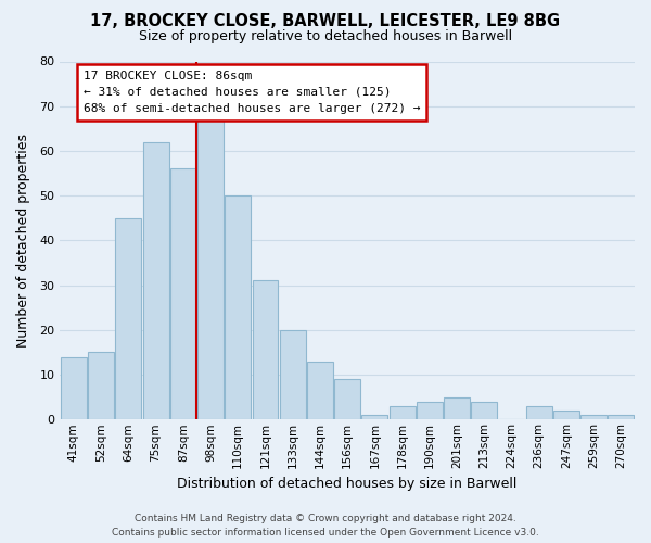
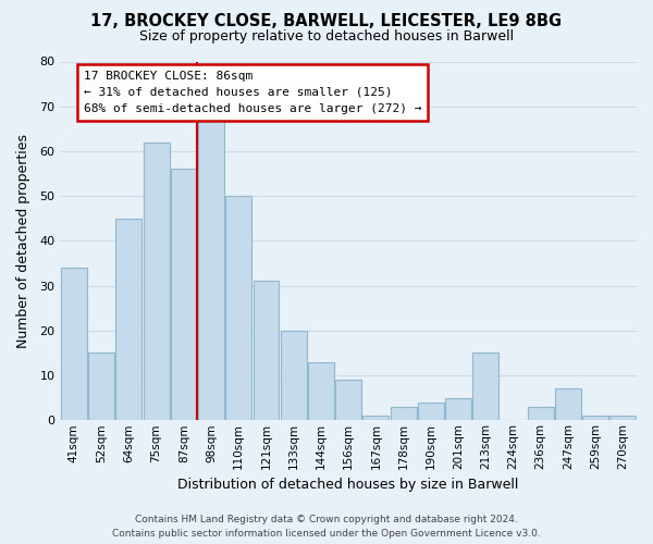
41sqm: 14 -> 34
213sqm: 4 -> 15
247sqm: 2 -> 7
